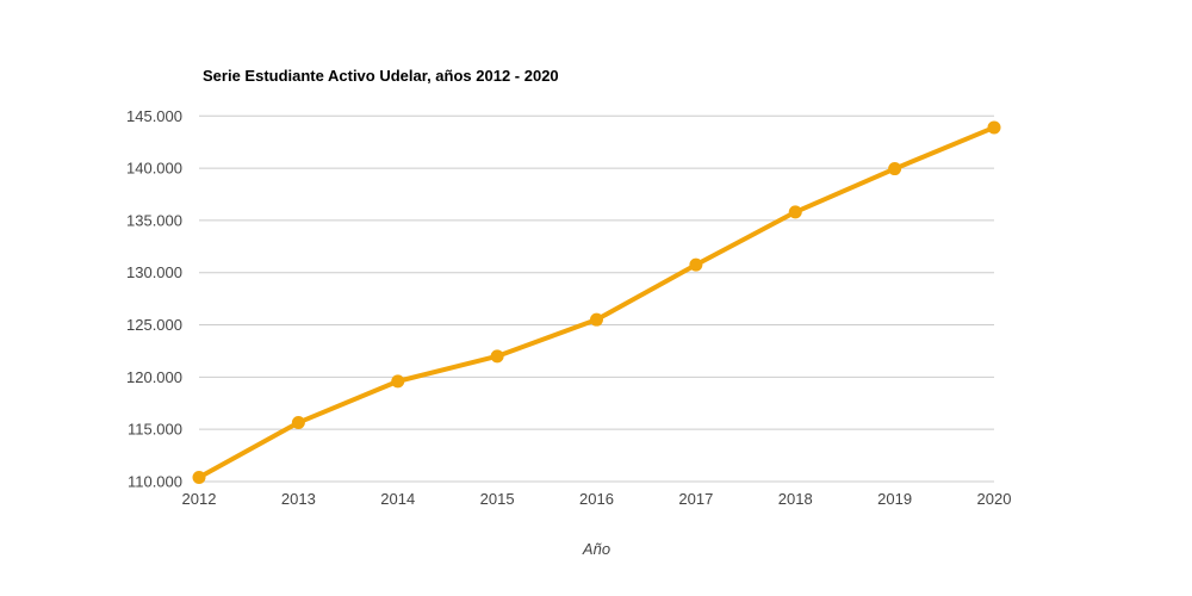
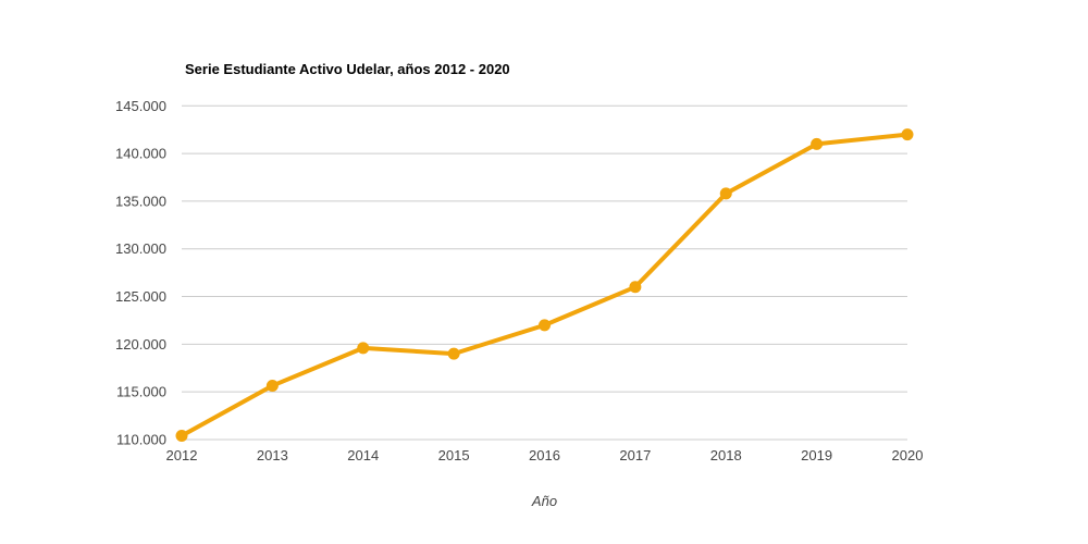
2015: 122000 -> 119000
2016: 126000 -> 122000
2017: 131000 -> 126000
2019: 140000 -> 141000
2020: 144000 -> 142000
